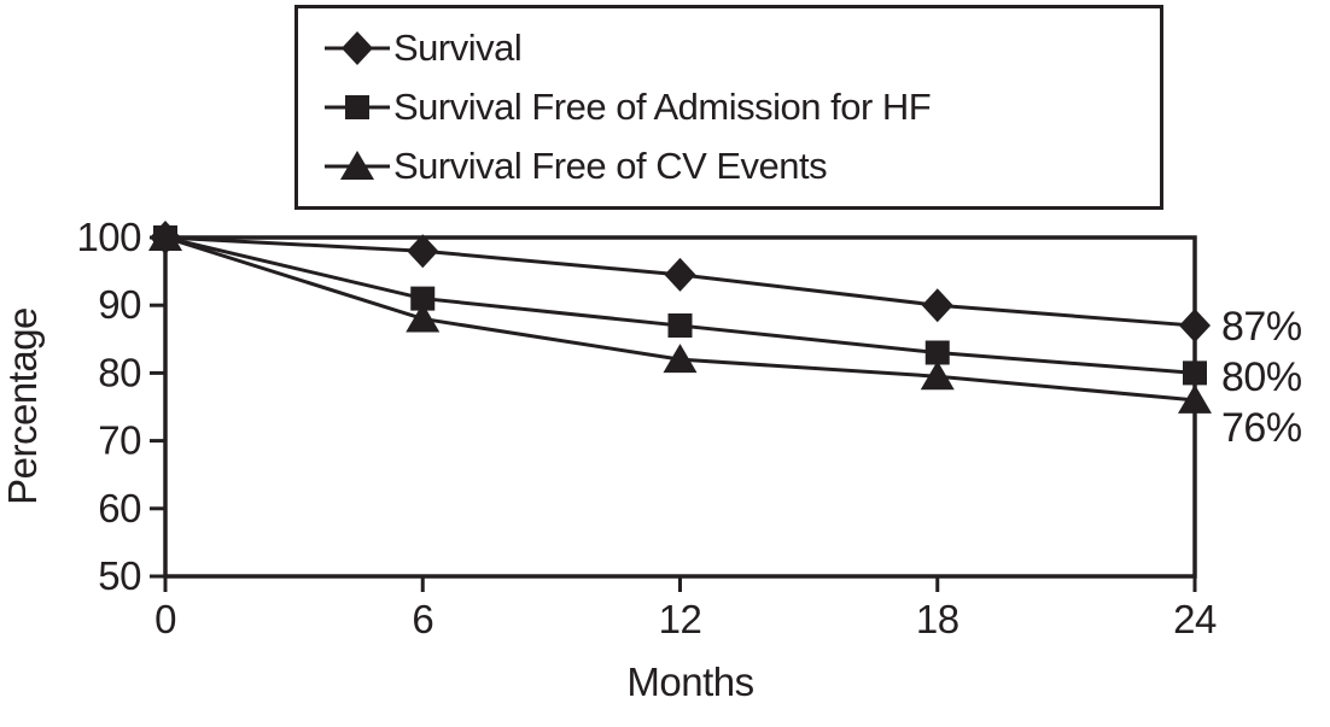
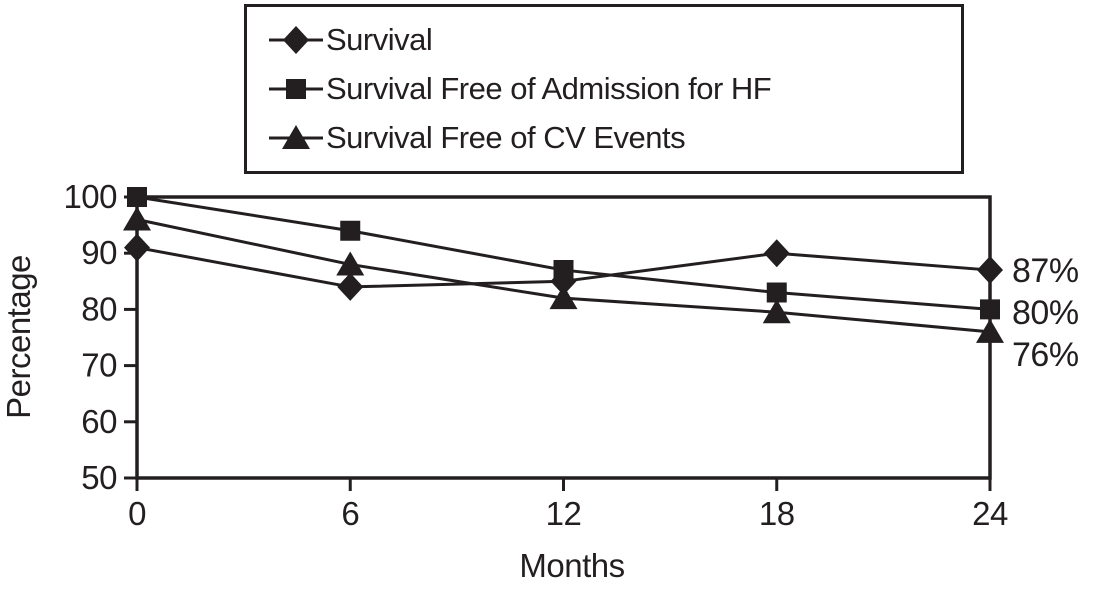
Survival/0: 100 -> 91
Survival Free of CV Events/0: 100 -> 96
Survival/6: 98 -> 84
Survival Free of Admission for HF/6: 91 -> 94
Survival/12: 94 -> 85
